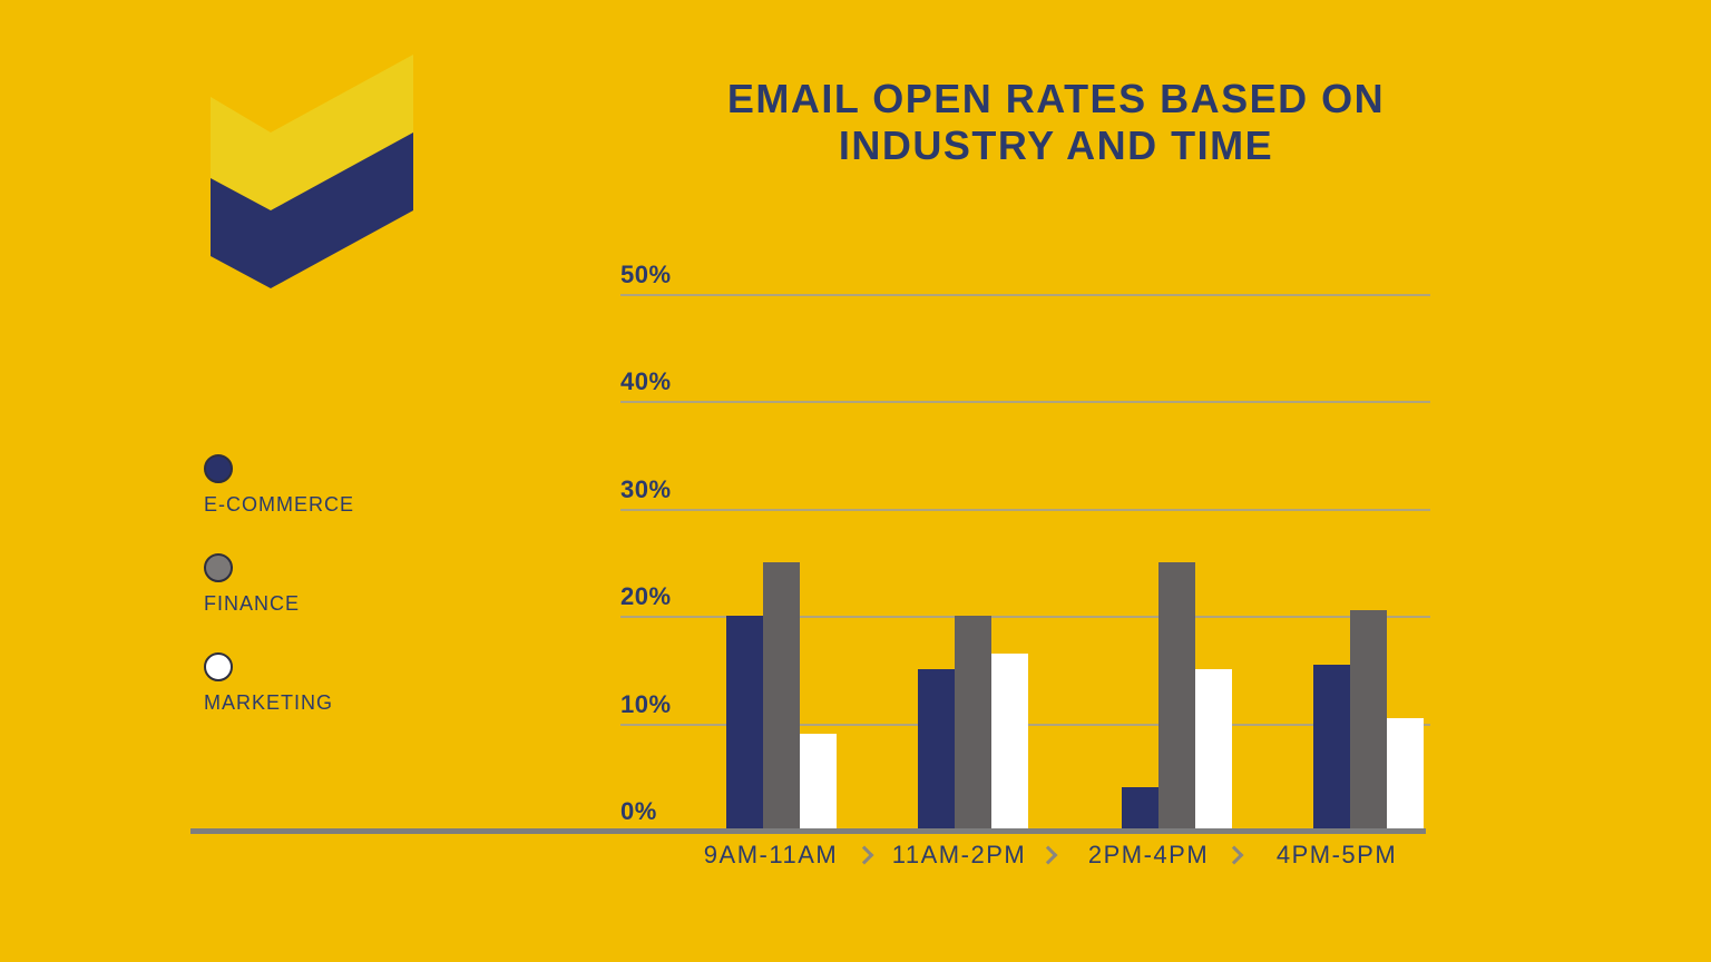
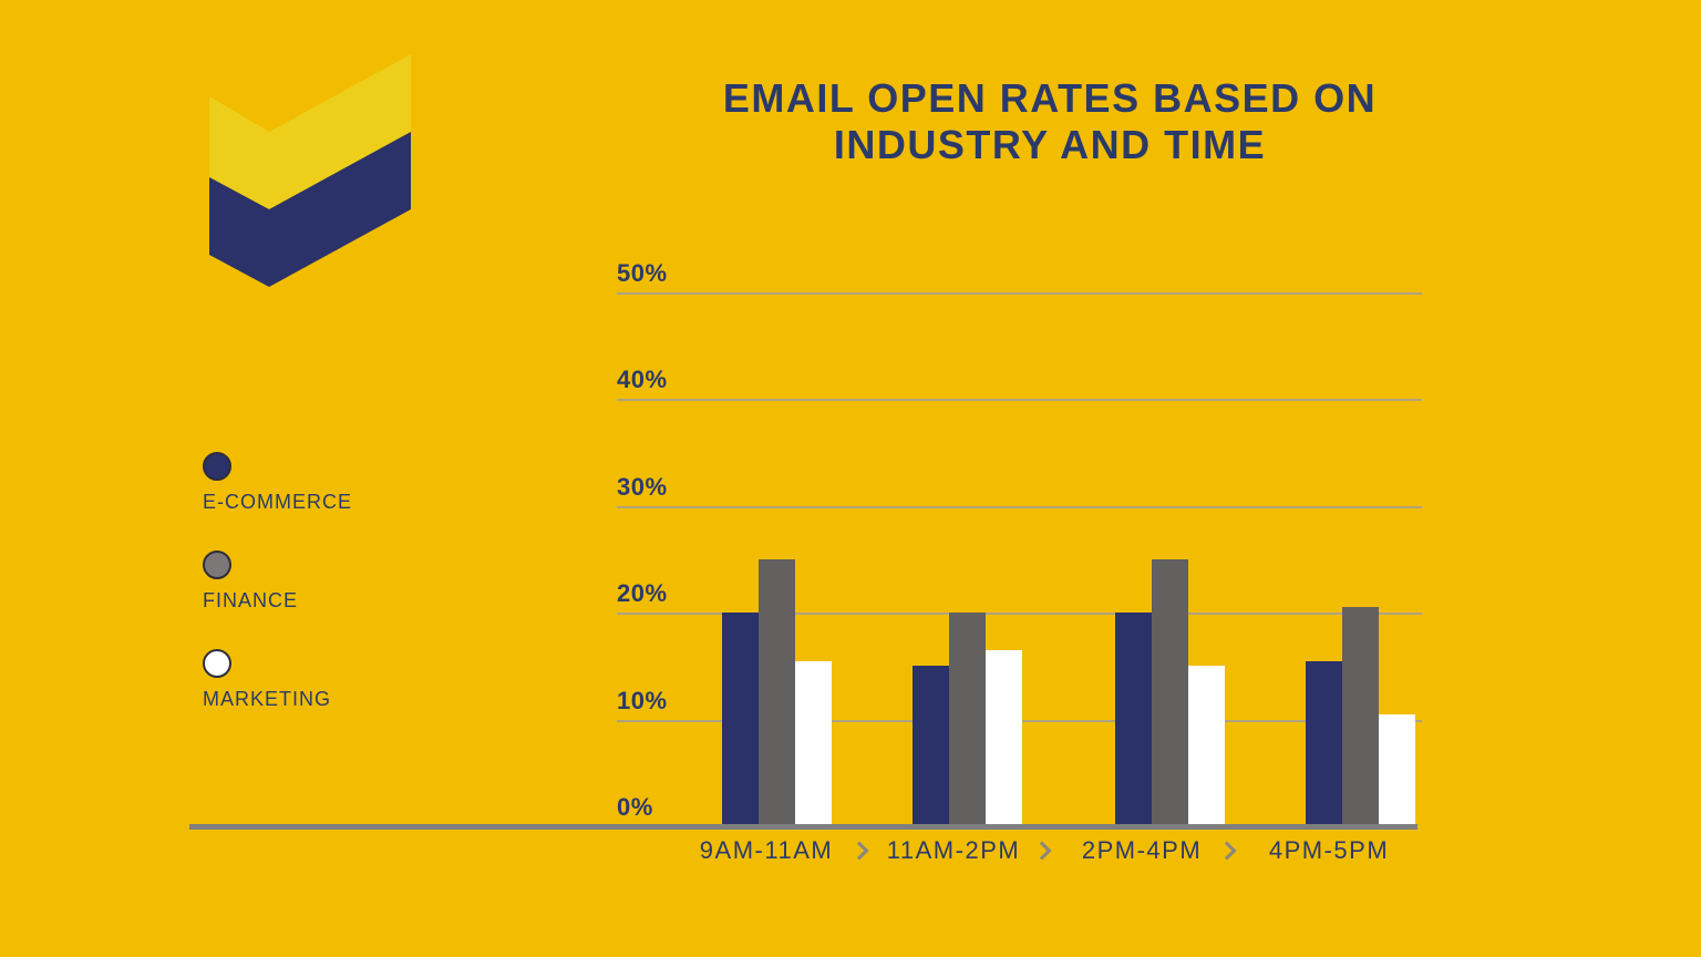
MARKETING/9AM-11AM: 9% -> 16%
E-COMMERCE/2PM-4PM: 4% -> 20%
